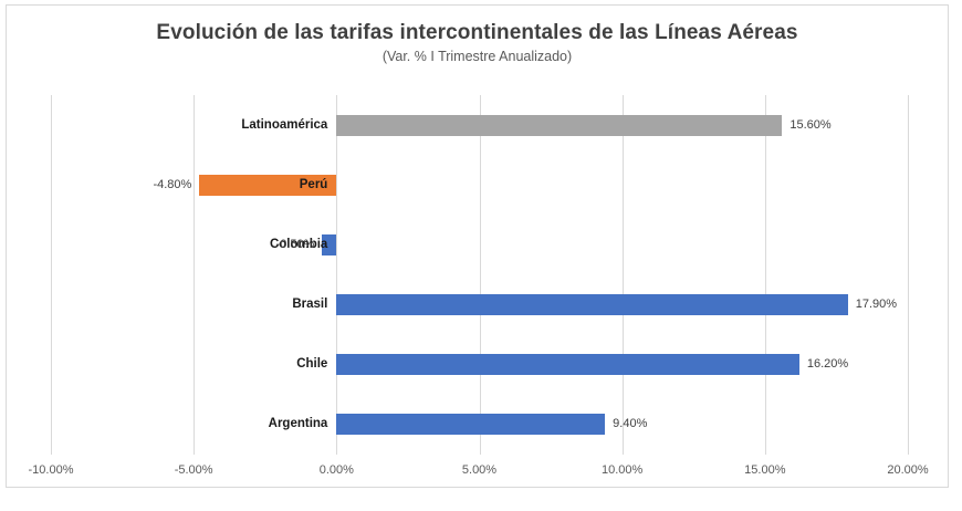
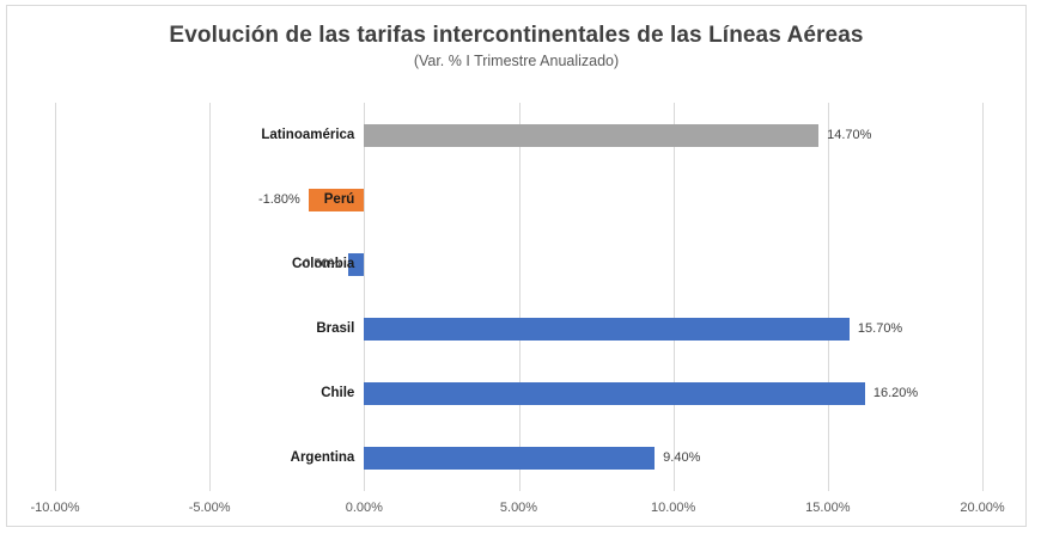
Latinoamérica: 15.60% -> 14.70%
Perú: -4.80% -> -1.80%
Brasil: 17.90% -> 15.70%
